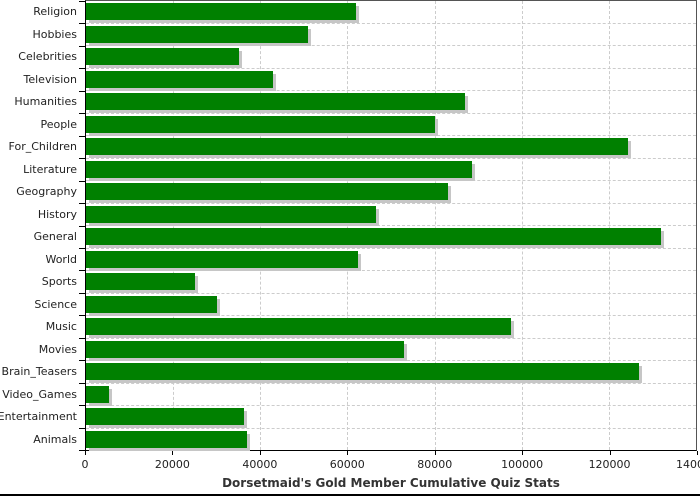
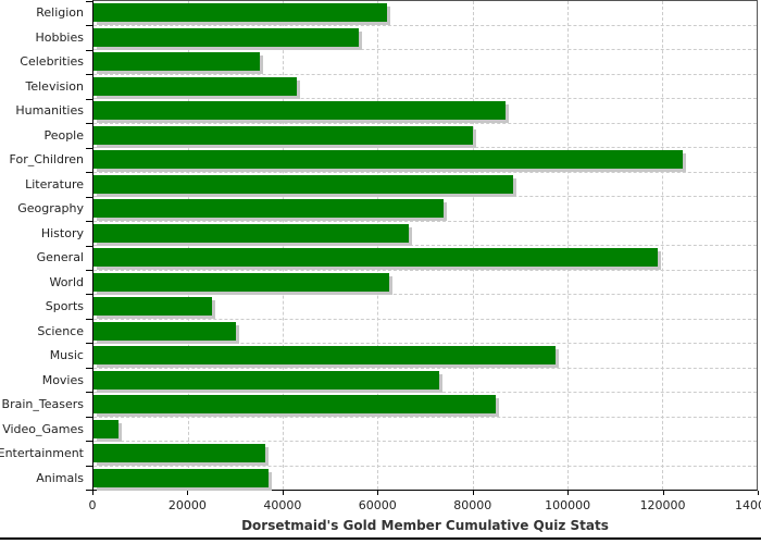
Hobbies: 51000 -> 56000
Geography: 83000 -> 74000
General: 132000 -> 119000
Brain_Teasers: 127000 -> 85000
